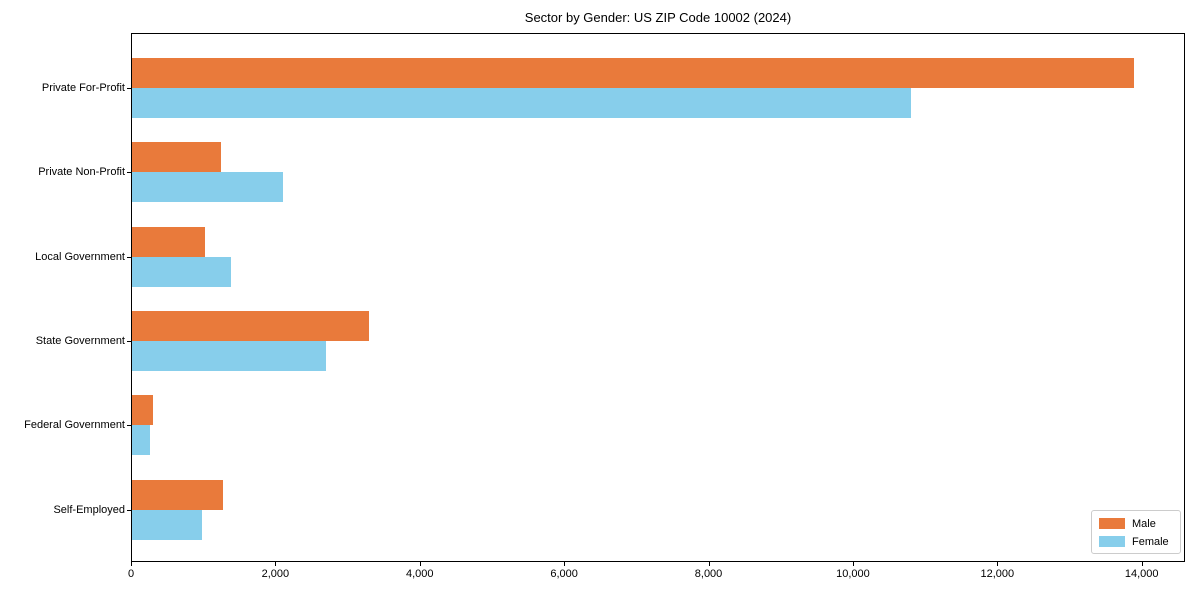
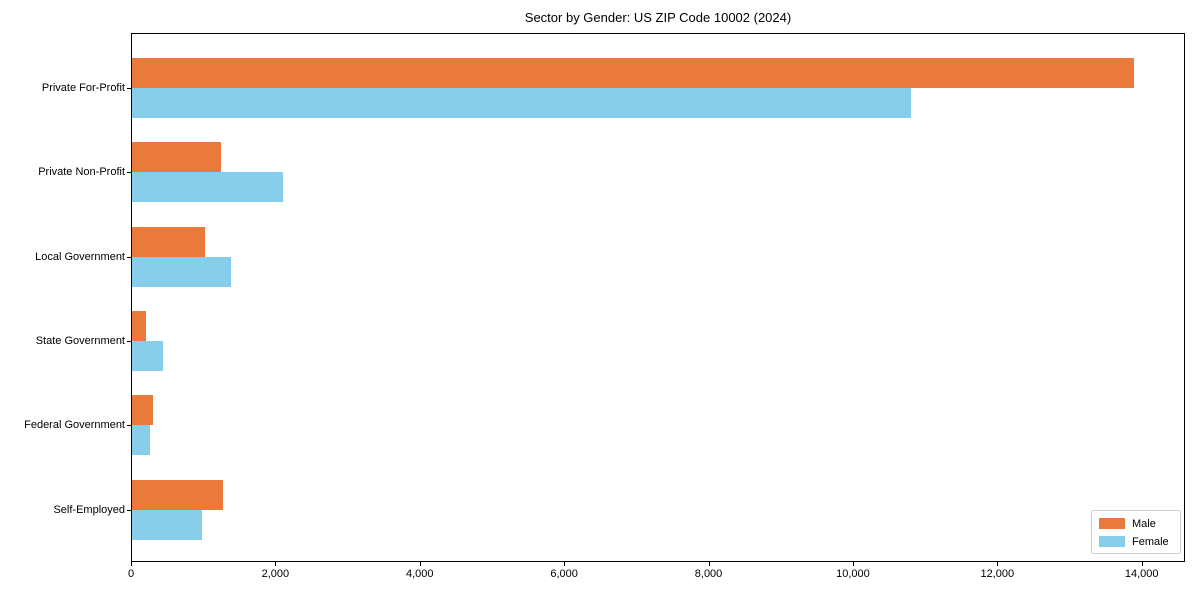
Male/State Government: 3300 -> 200
Female/State Government: 2700 -> 400
